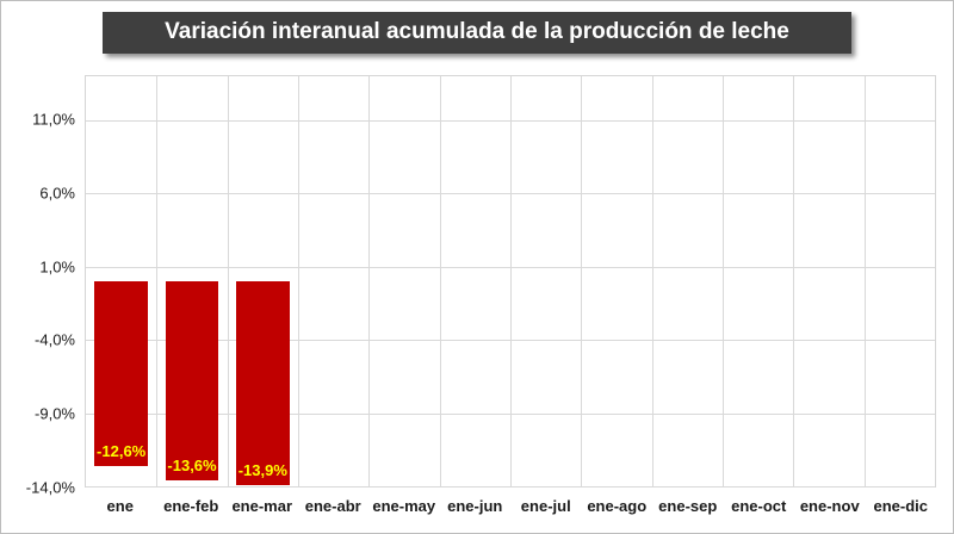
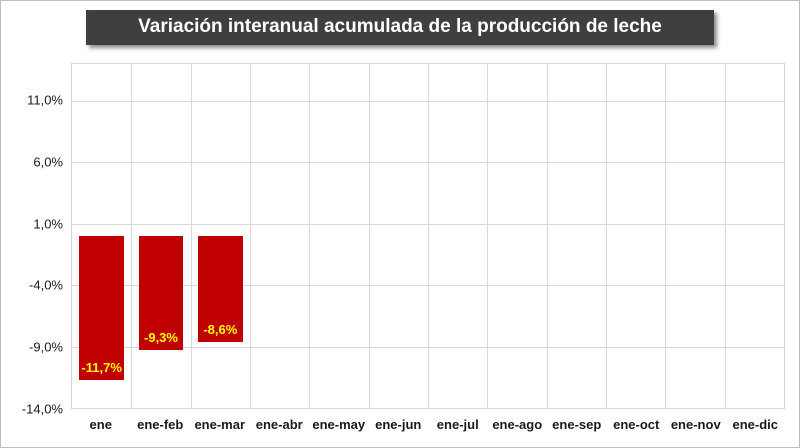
ene: -12,6% -> -11,7%
ene-feb: -13,6% -> -9,3%
ene-mar: -13,9% -> -8,6%
